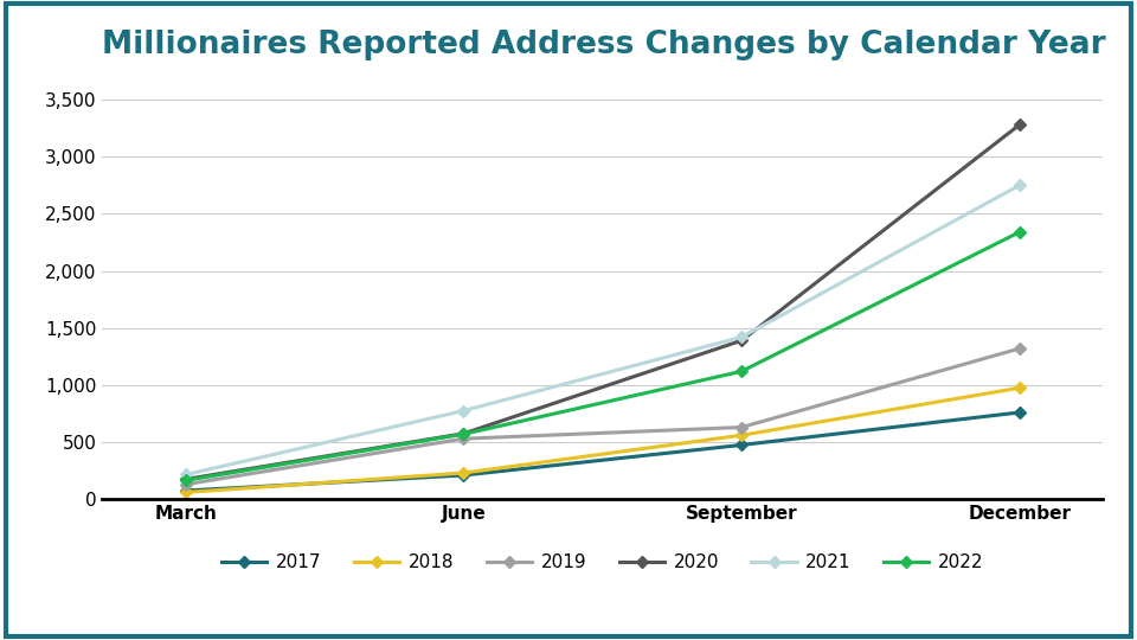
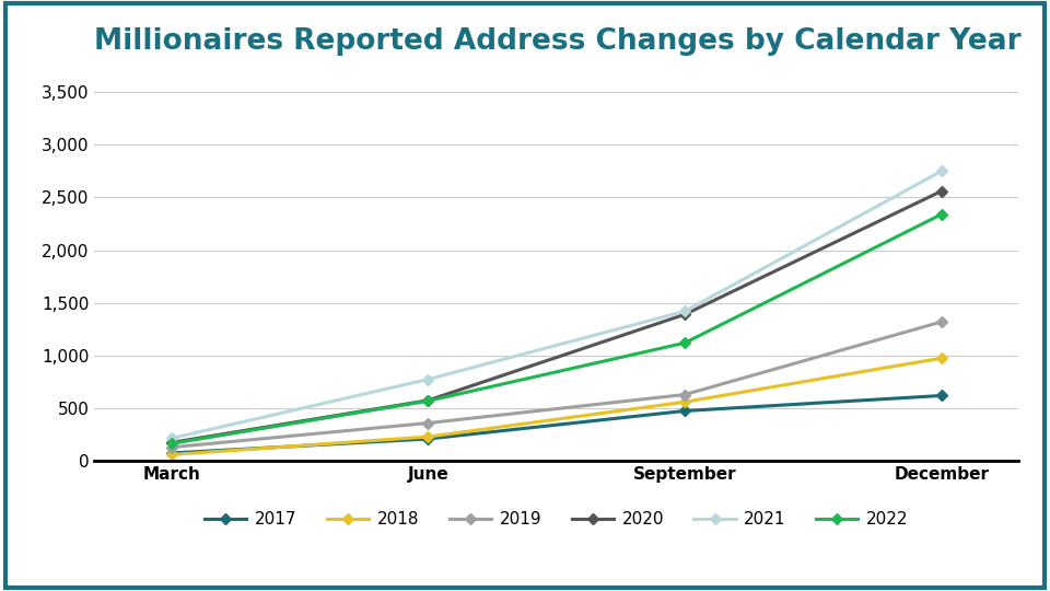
2019/June: 530 -> 360
2017/December: 760 -> 620
2020/December: 3,280 -> 2,560
